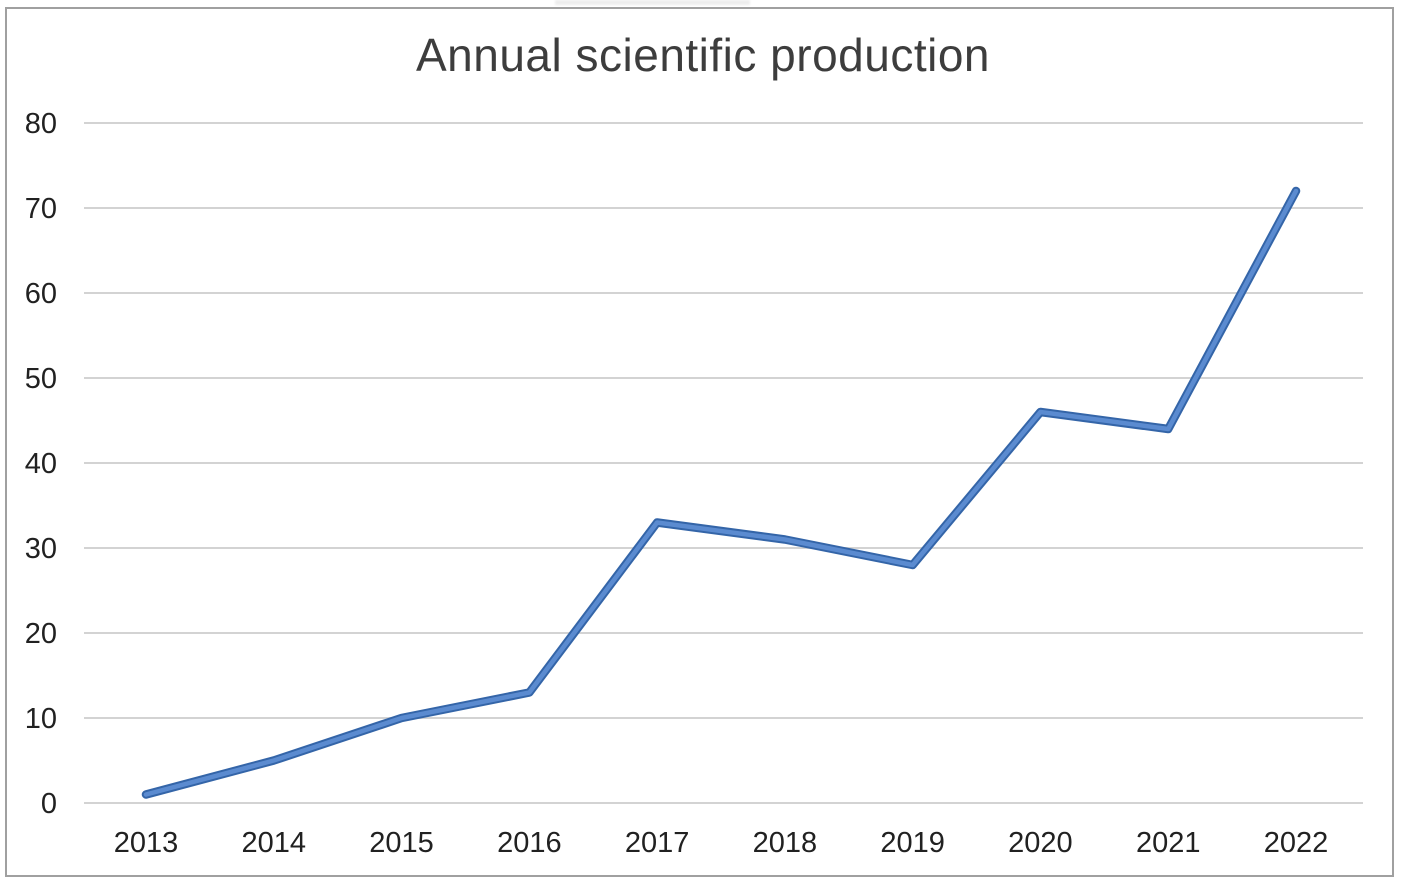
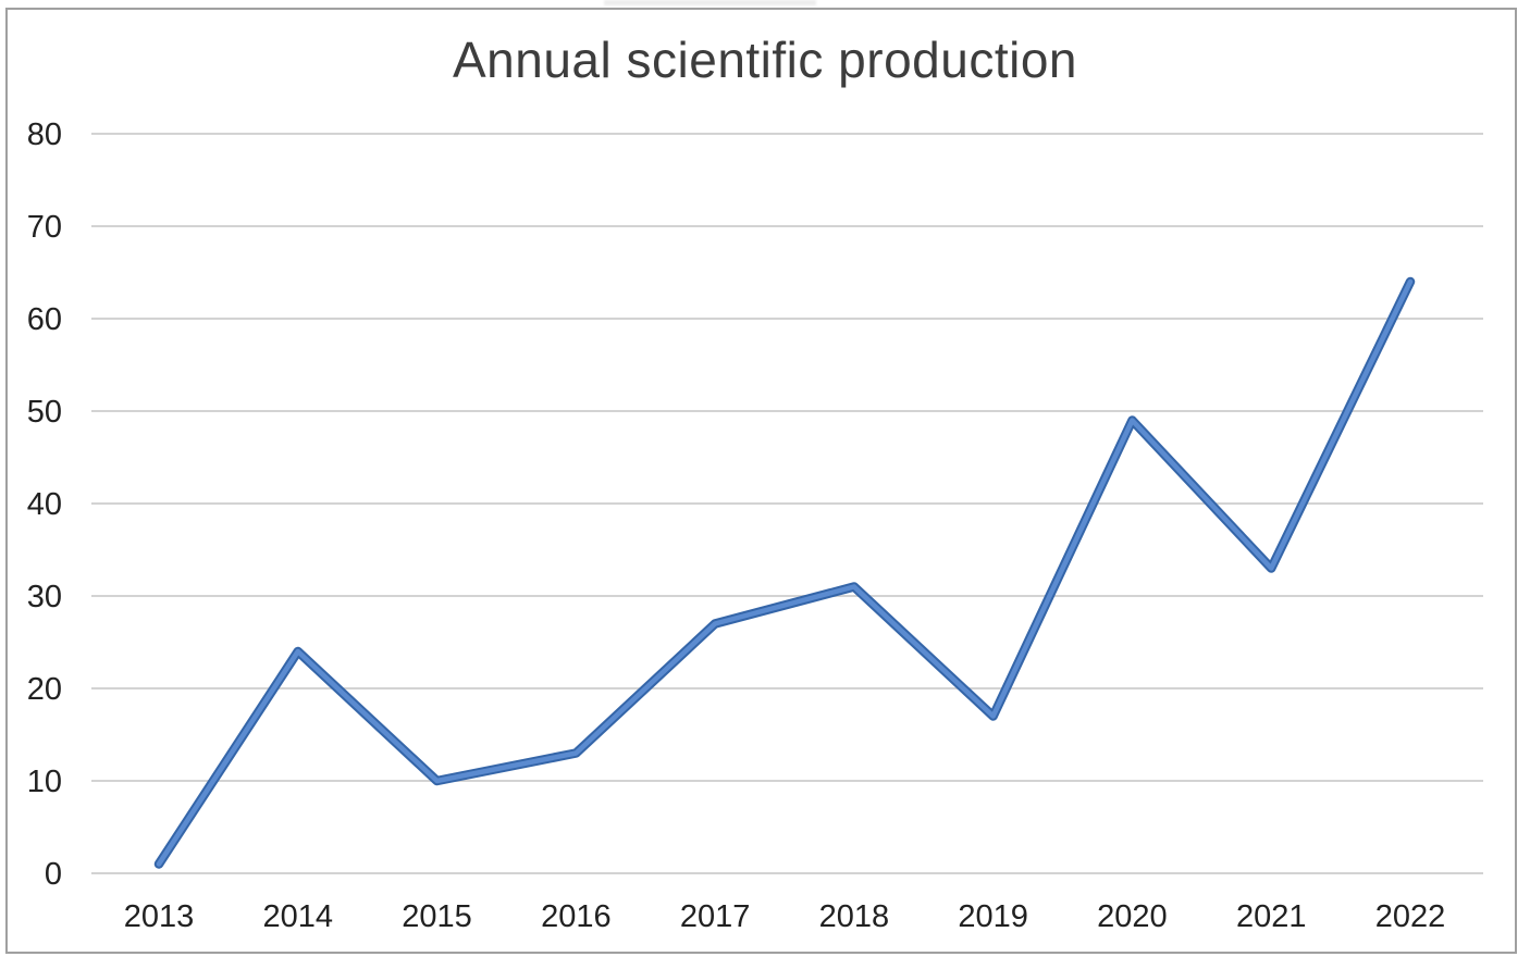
2014: 5 -> 24
2017: 33 -> 27
2019: 28 -> 17
2020: 46 -> 49
2021: 44 -> 33
2022: 72 -> 64
